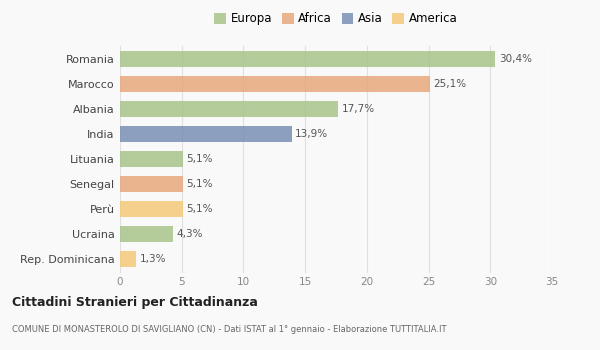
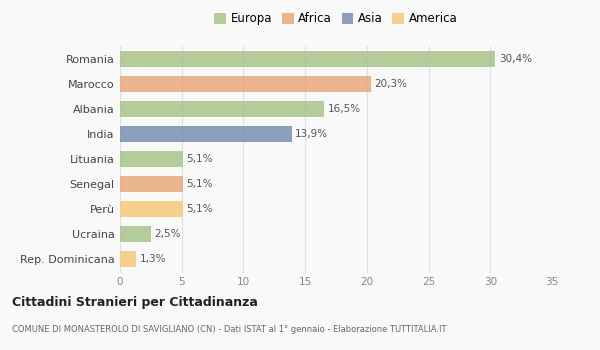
Marocco: 25,1% -> 20,3%
Albania: 17,7% -> 16,5%
Ucraina: 4,3% -> 2,5%
